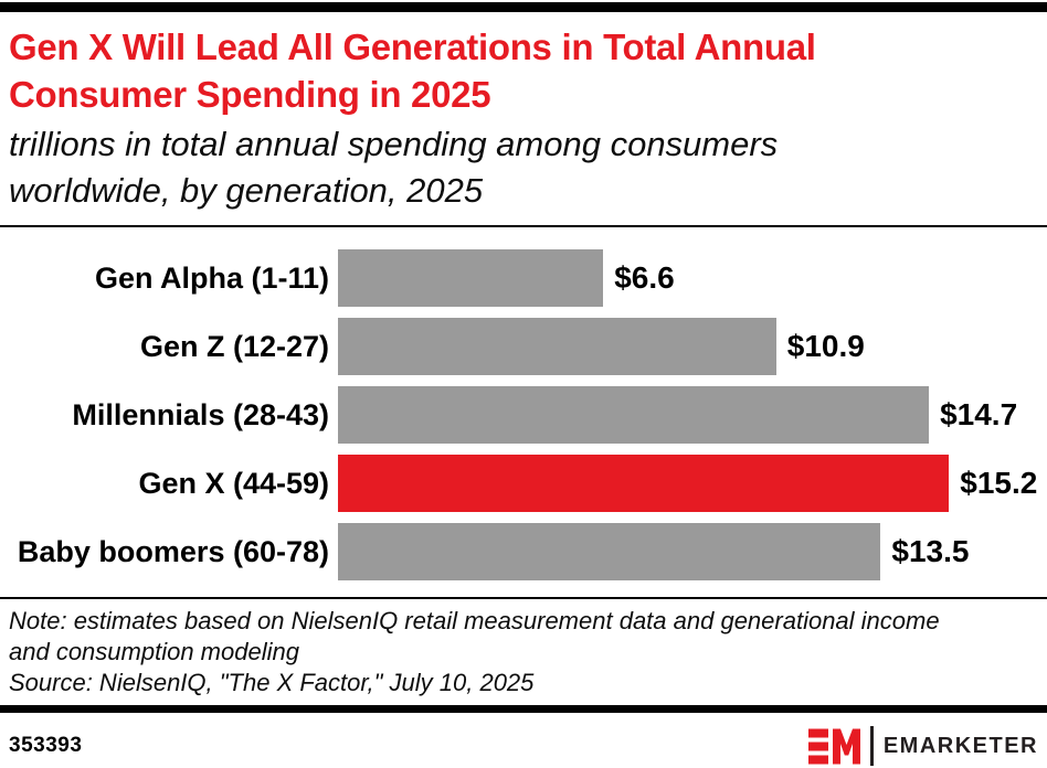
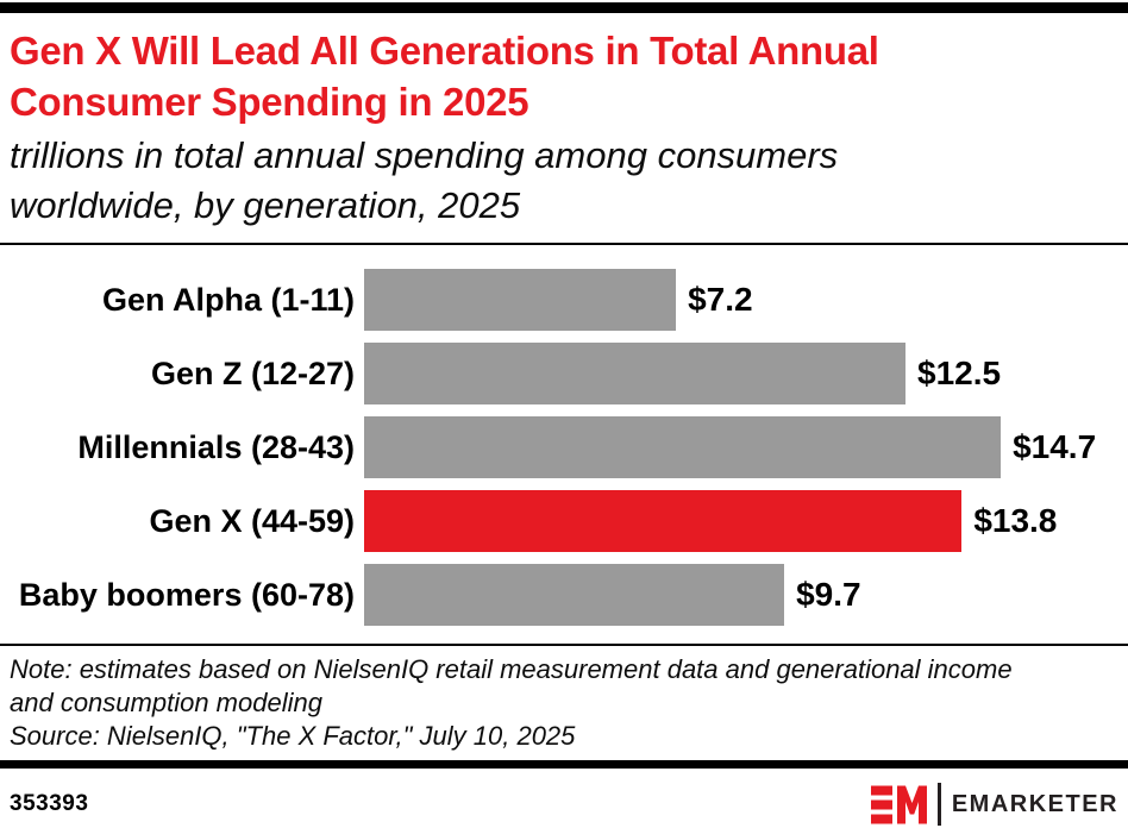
Gen Alpha (1-11): $6.6 -> $7.2
Gen Z (12-27): $10.9 -> $12.5
Gen X (44-59): $15.2 -> $13.8
Baby boomers (60-78): $13.5 -> $9.7
